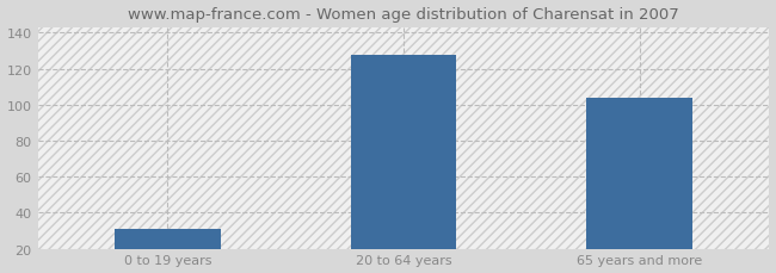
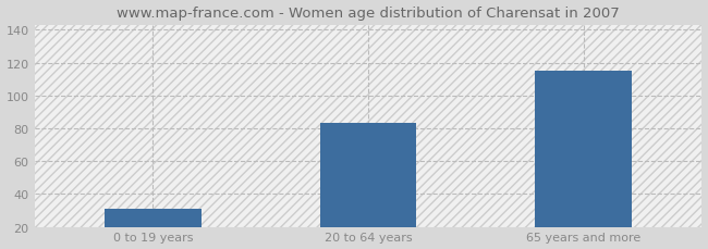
20 to 64 years: 128 -> 83
65 years and more: 104 -> 115
